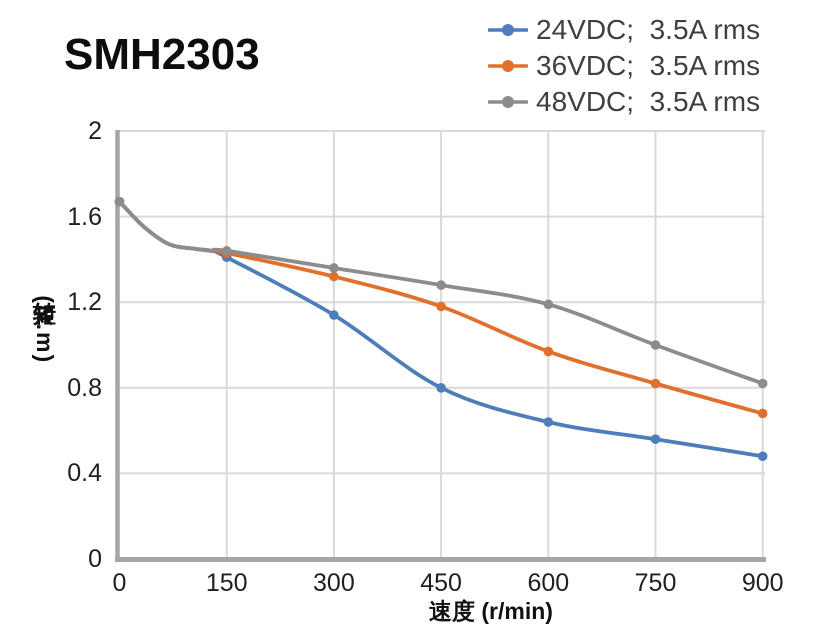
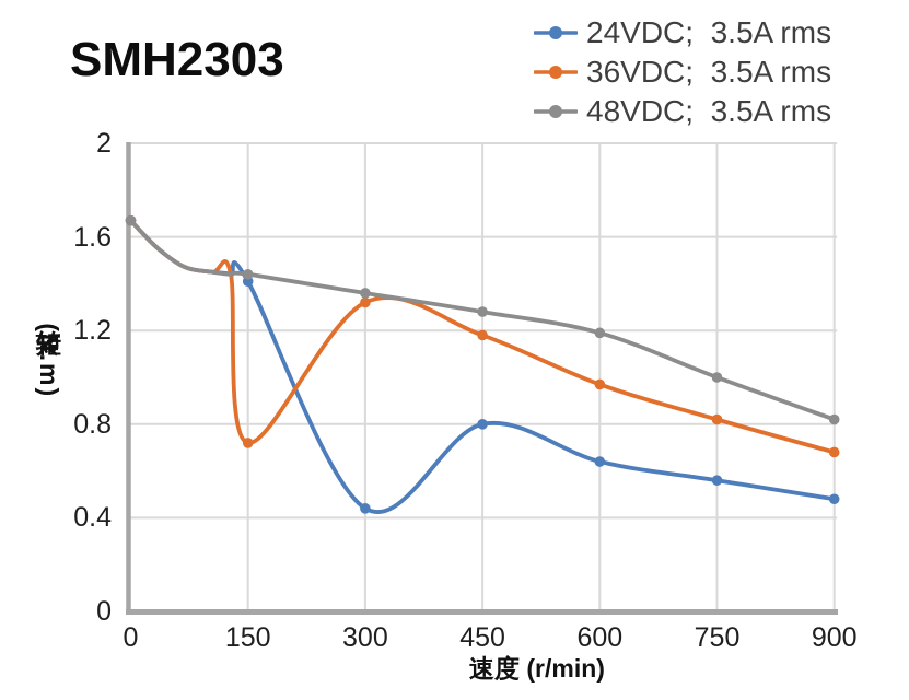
36VDC; 3.5A rms/150: 1.43 -> 0.72
24VDC; 3.5A rms/300: 1.14 -> 0.44
